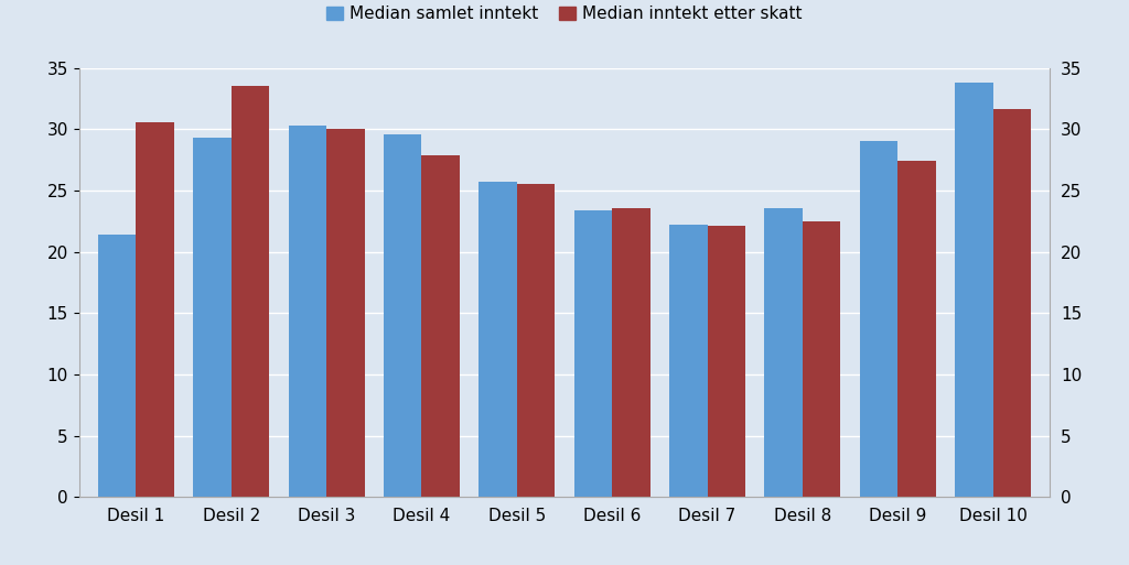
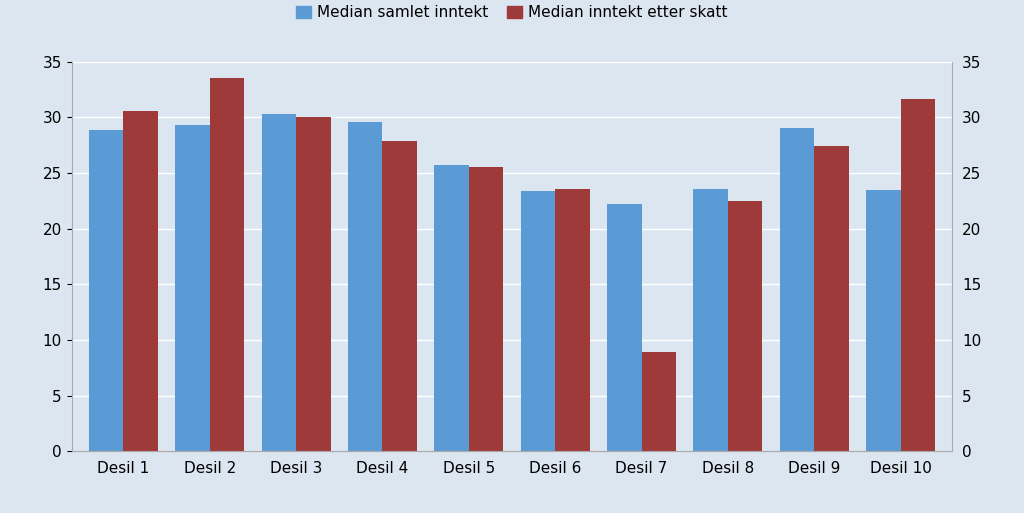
Median samlet inntekt/Desil 1: 21.4 -> 28.9
Median inntekt etter skatt/Desil 7: 22.1 -> 8.9
Median samlet inntekt/Desil 10: 33.8 -> 23.5
